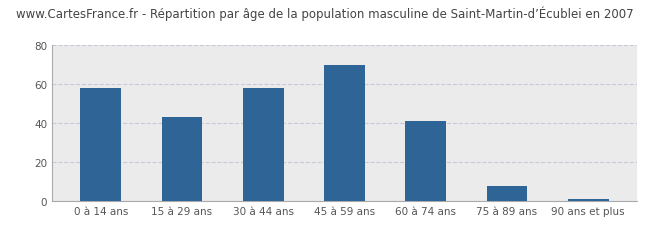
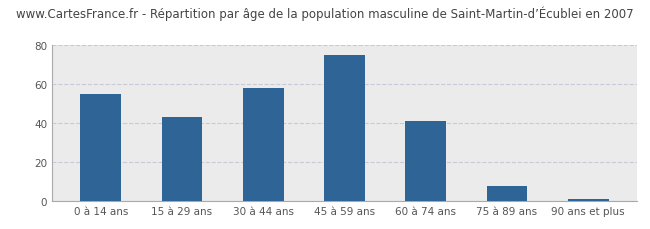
0 à 14 ans: 58 -> 55
45 à 59 ans: 70 -> 75
